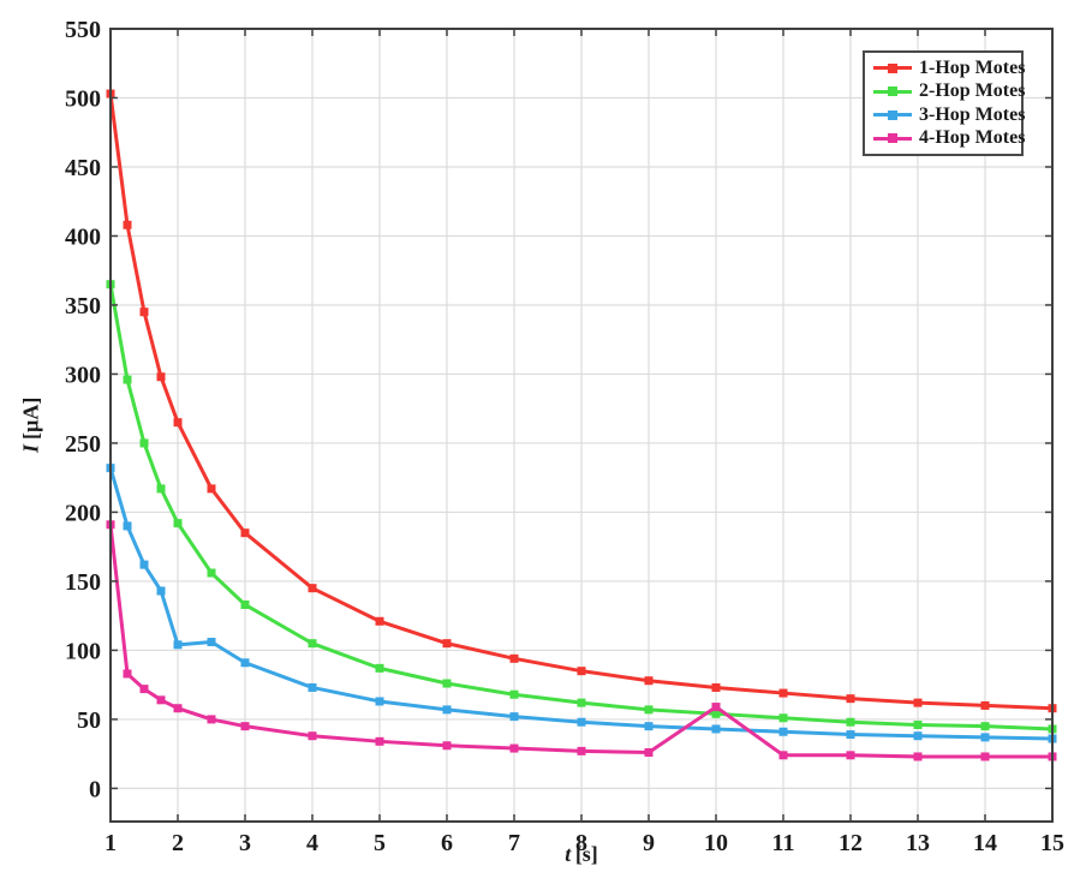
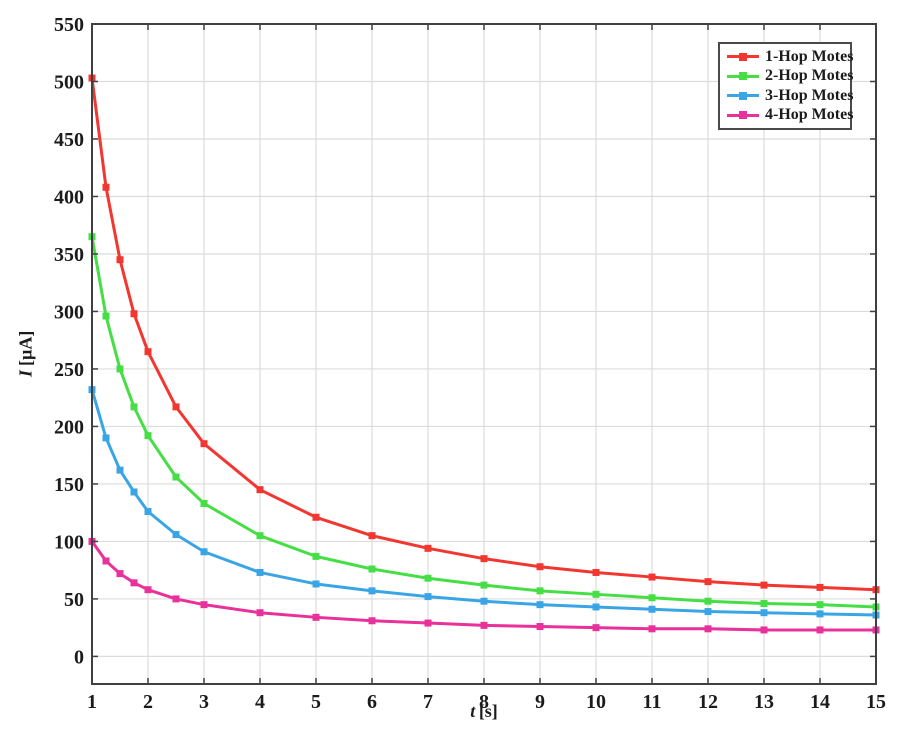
4-Hop Motes/1: 191 -> 100
3-Hop Motes/2: 104 -> 126
4-Hop Motes/10: 59 -> 25
